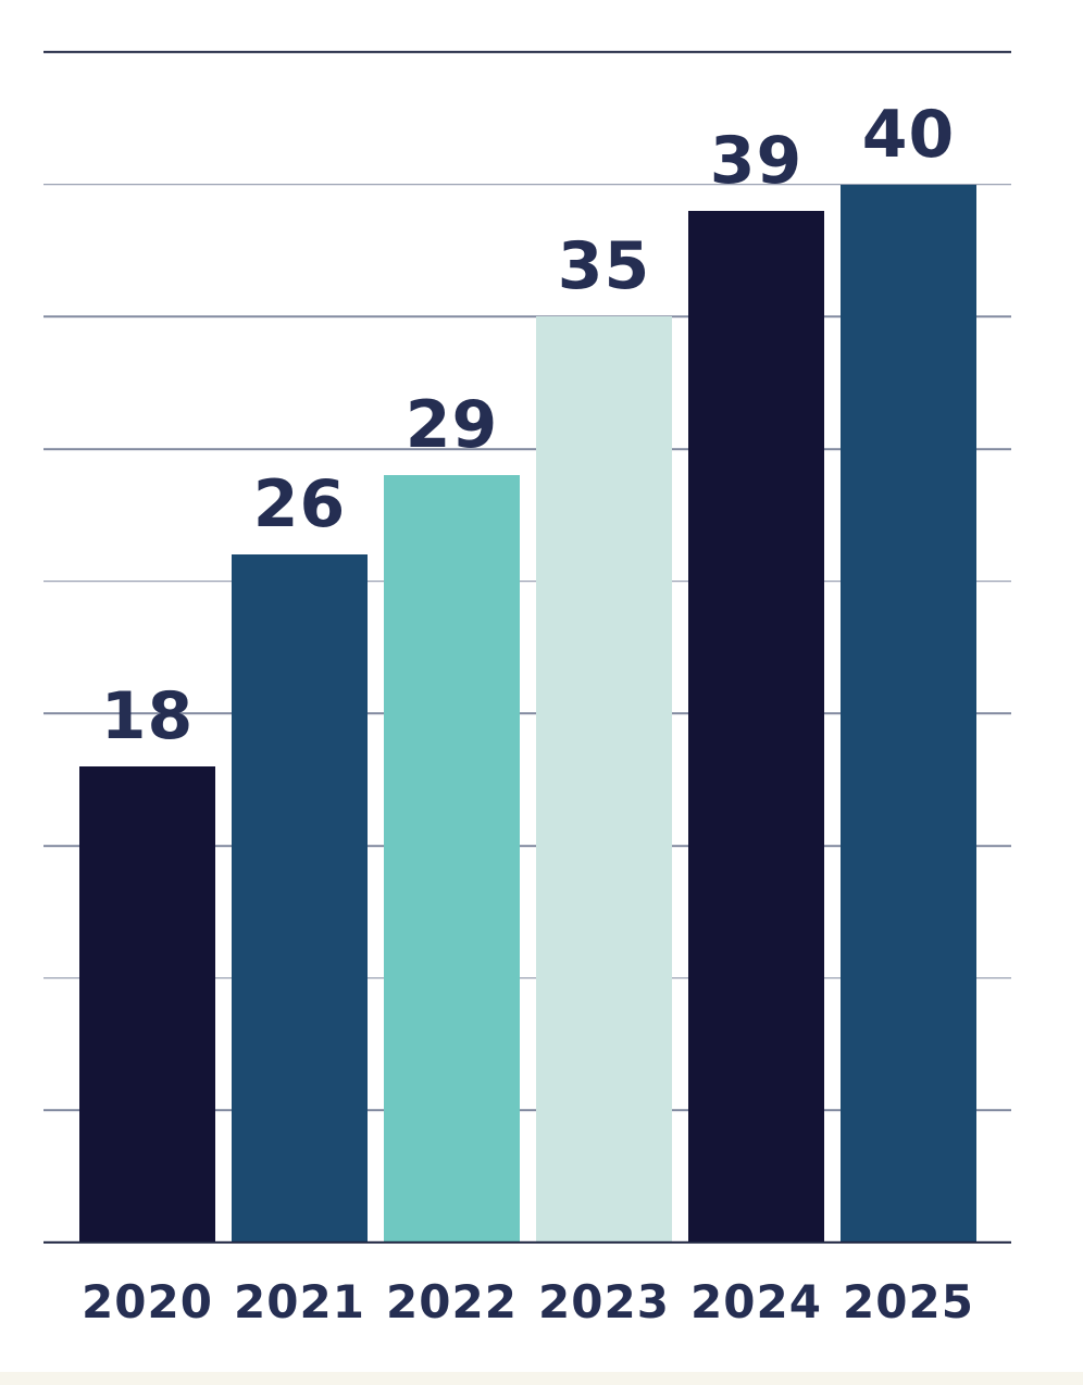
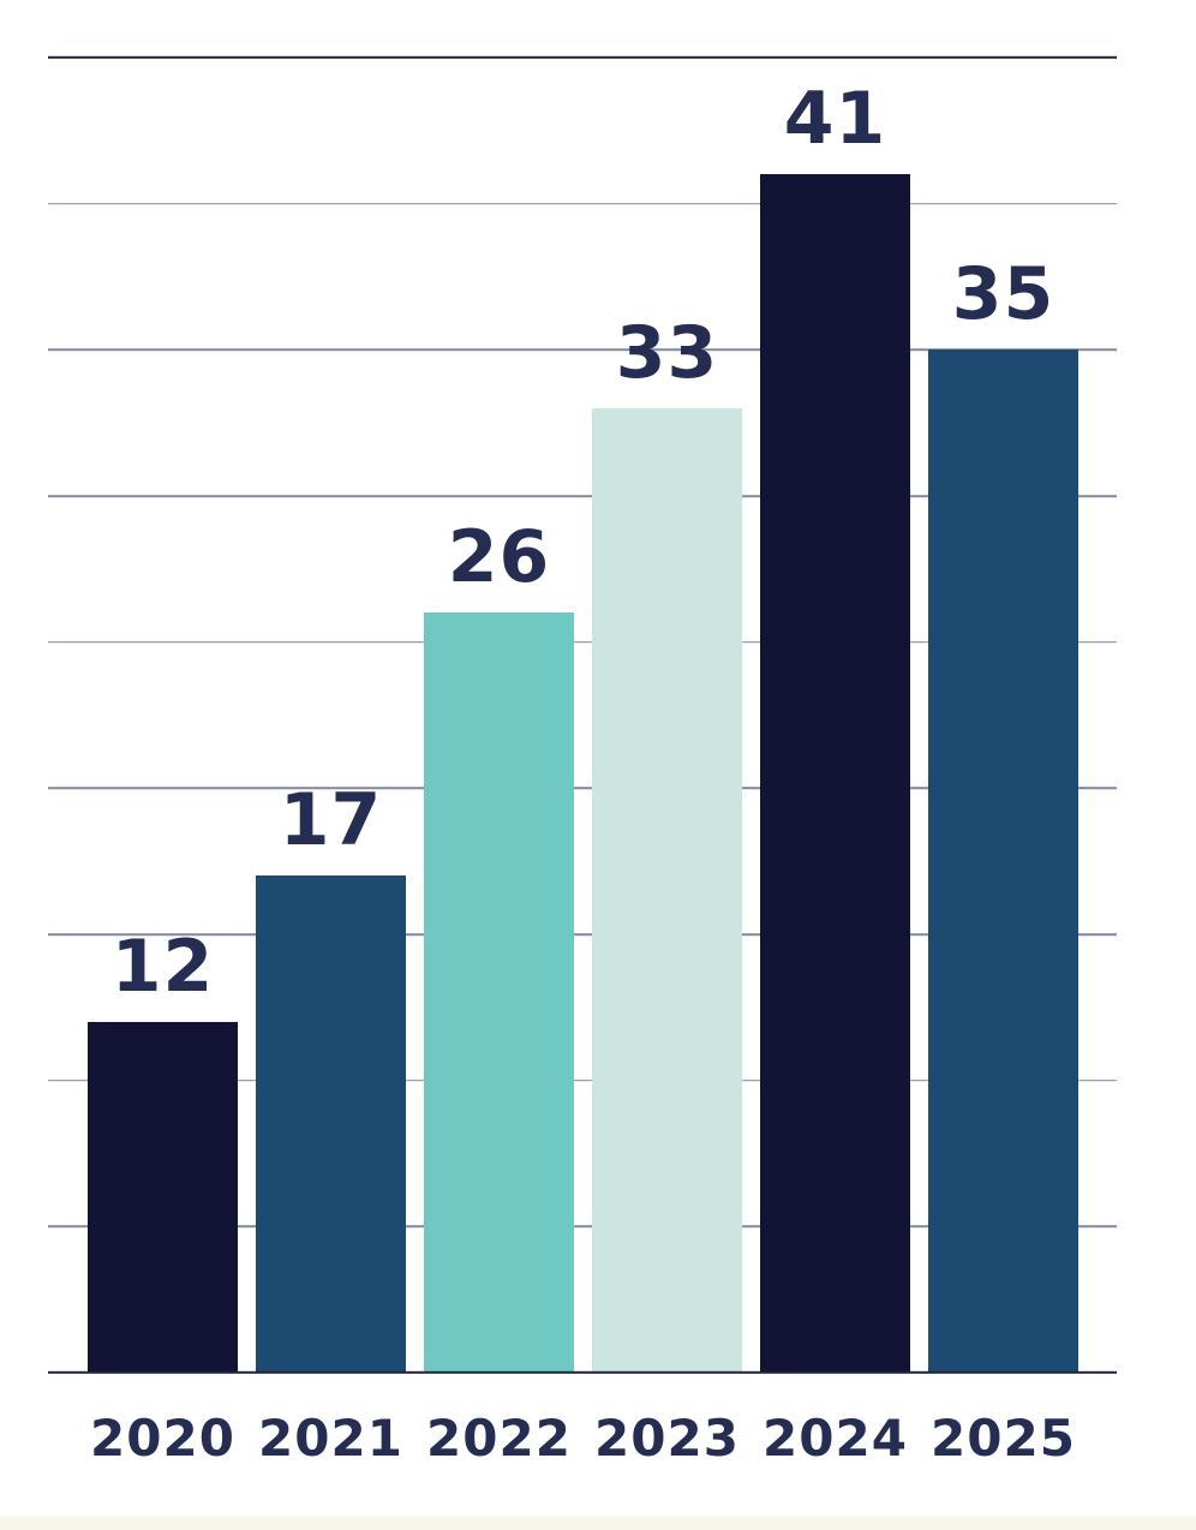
2020: 18 -> 12
2021: 26 -> 17
2022: 29 -> 26
2023: 35 -> 33
2024: 39 -> 41
2025: 40 -> 35
